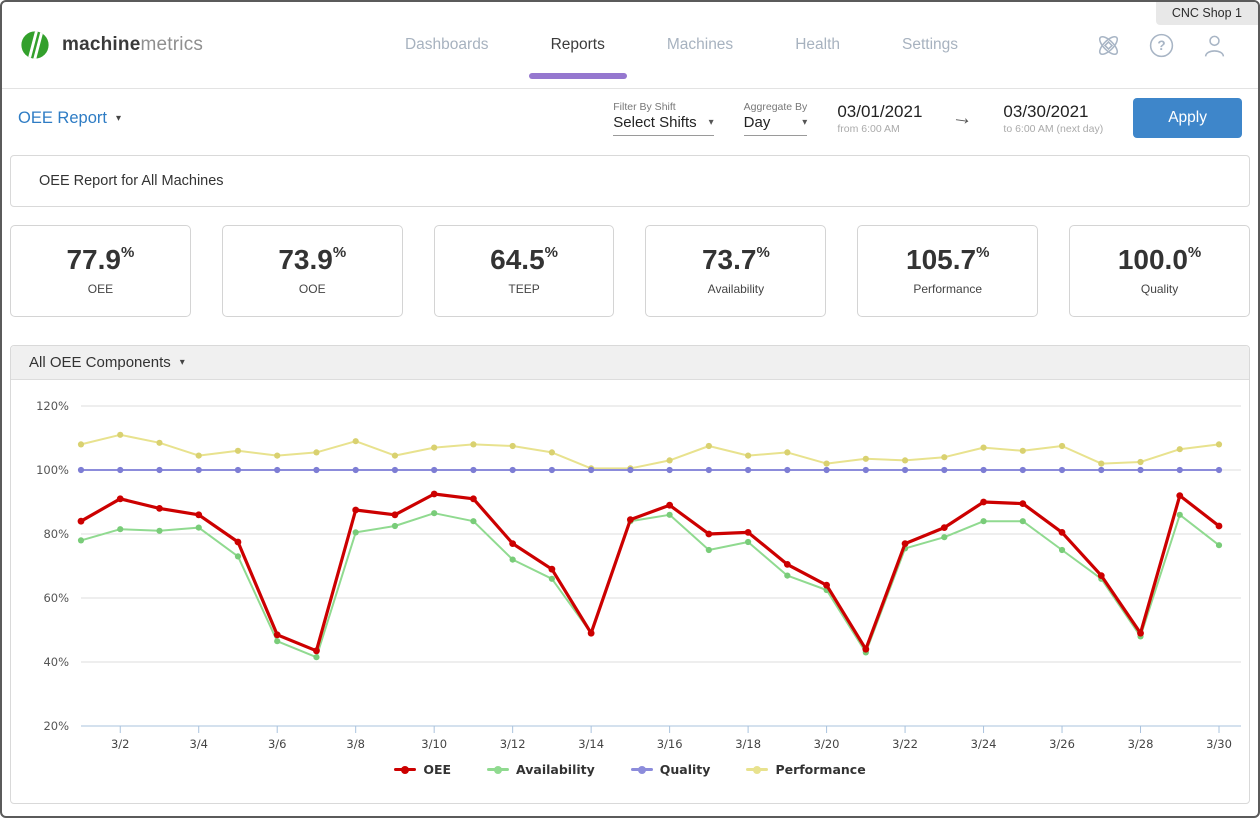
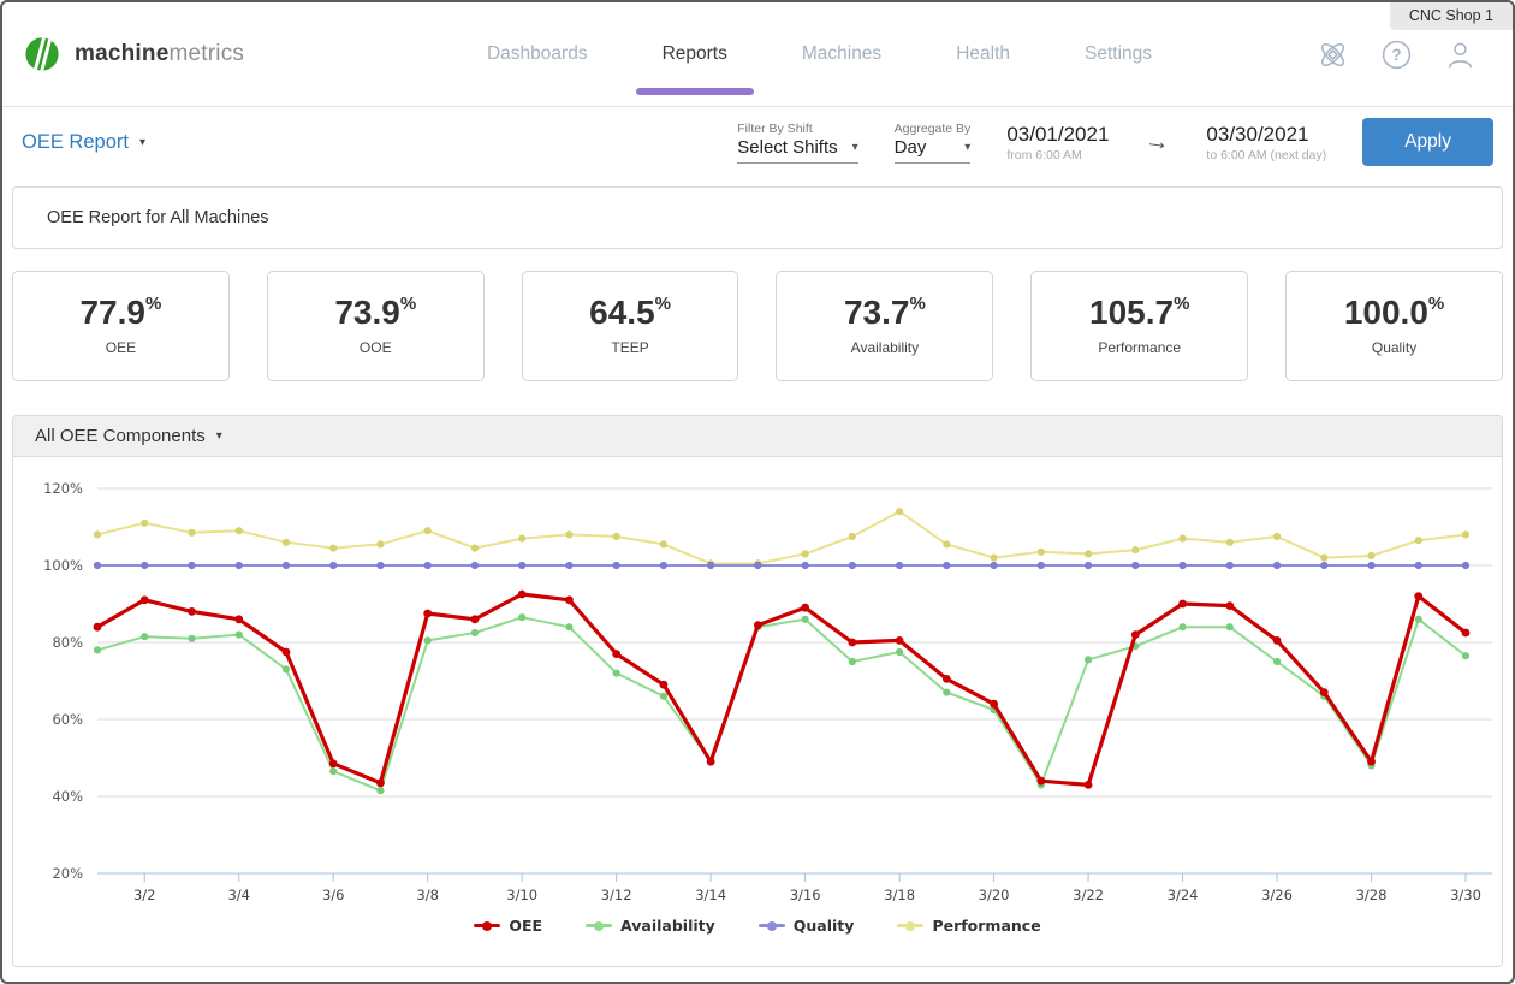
Performance/3/4: 104% -> 109%
Performance/3/18: 104% -> 114%
OEE/3/22: 77% -> 43%
